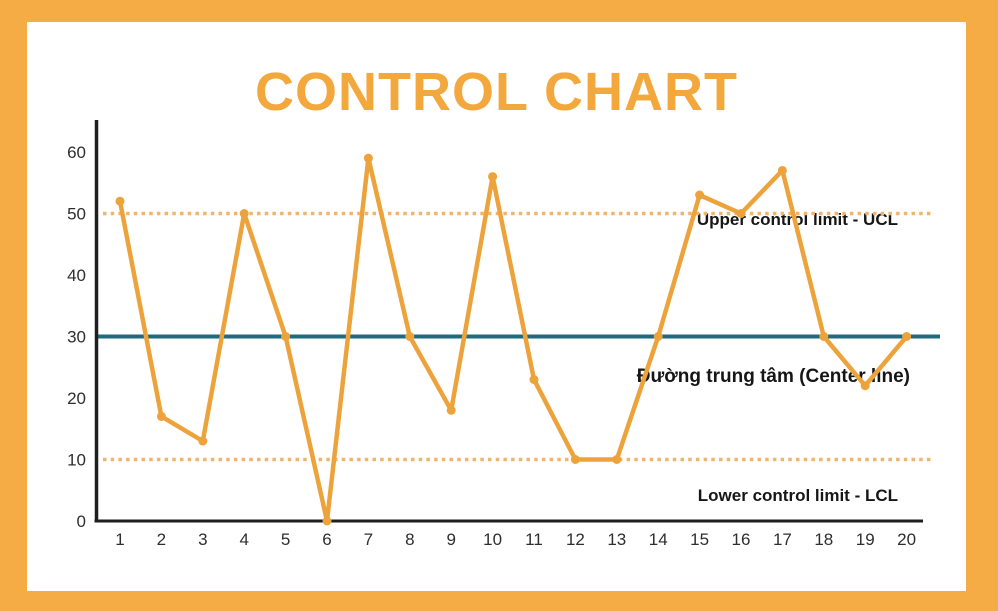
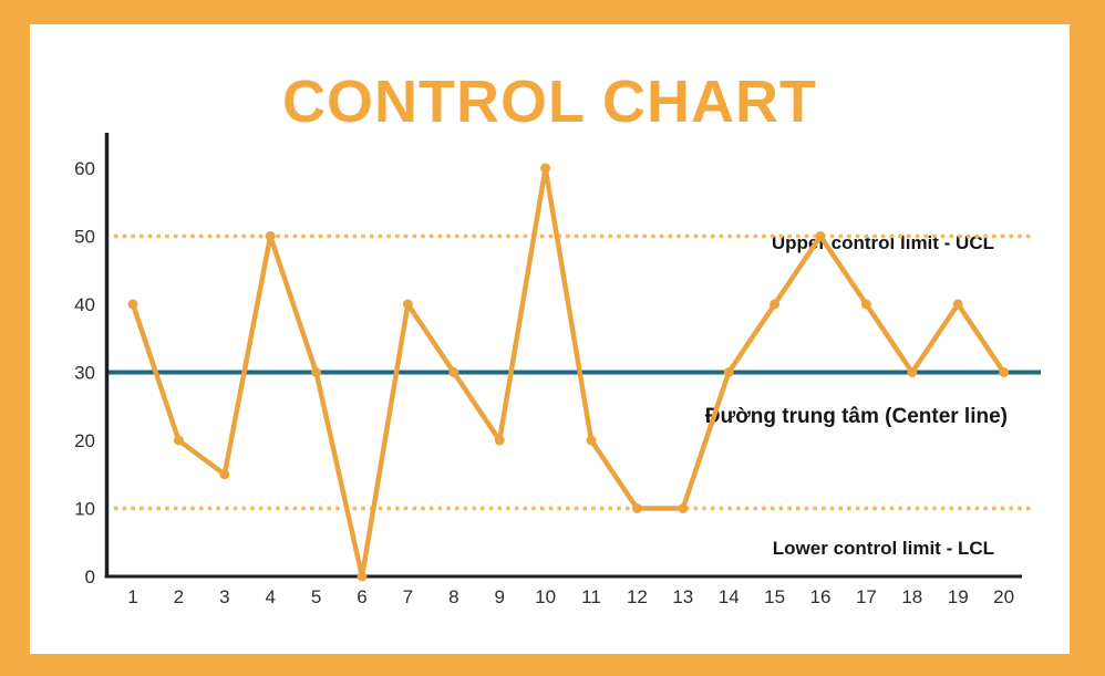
1: 52 -> 40
2: 17 -> 20
3: 13 -> 15
7: 59 -> 40
9: 18 -> 20
10: 56 -> 60
11: 23 -> 20
15: 53 -> 40
17: 57 -> 40
19: 22 -> 40
